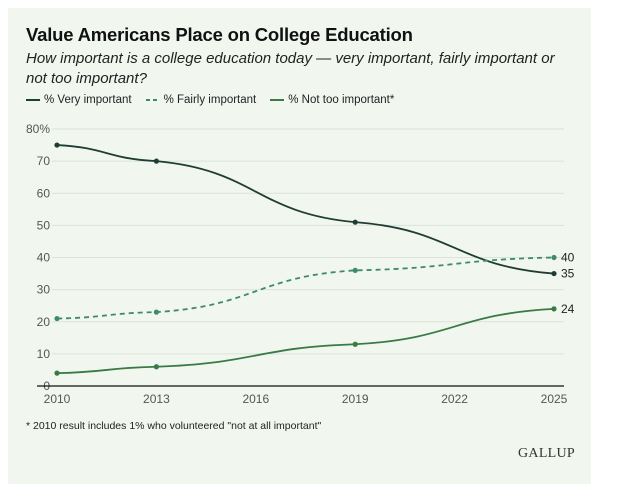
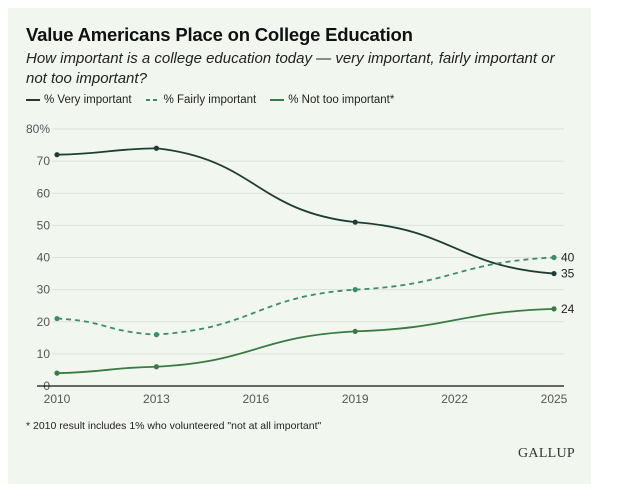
% Very important/2010: 75% -> 72%
% Very important/2013: 70% -> 74%
% Fairly important/2013: 23% -> 16%
% Fairly important/2019: 36% -> 30%
% Not too important*/2019: 13% -> 17%
